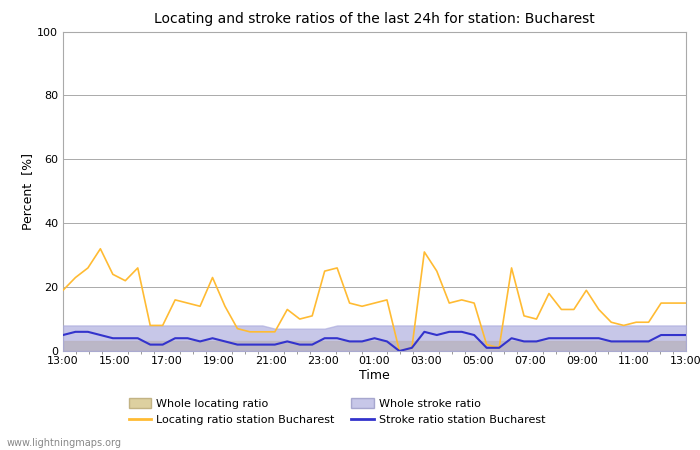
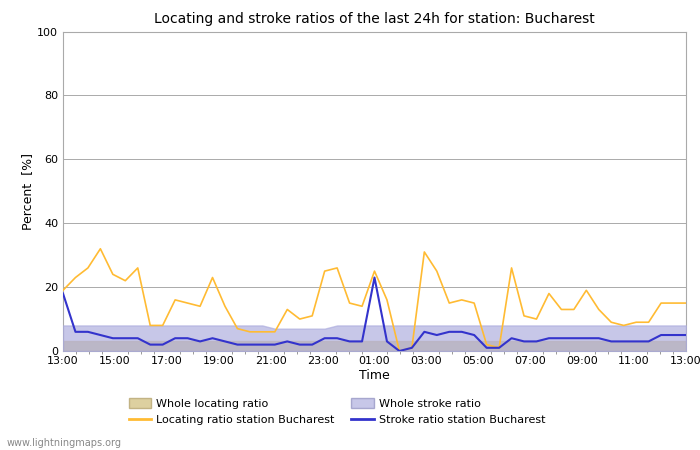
Stroke ratio station Bucharest/13:00: 5 -> 18
Locating ratio station Bucharest/01:00: 15 -> 25
Stroke ratio station Bucharest/01:00: 4 -> 23
